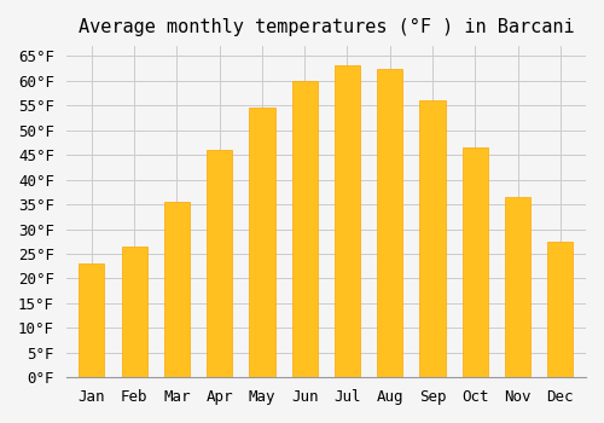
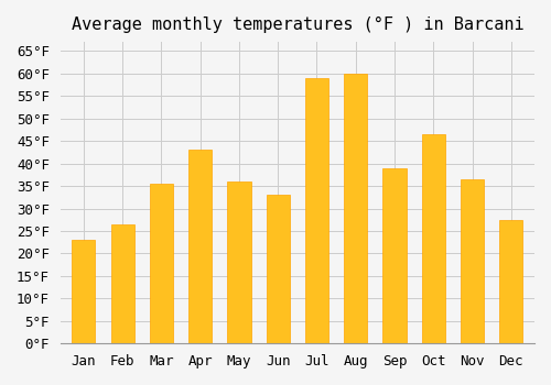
Apr: 46.0°F -> 43.0°F
May: 54.5°F -> 36.0°F
Jun: 60.0°F -> 33.0°F
Jul: 63.0°F -> 59.0°F
Aug: 62.5°F -> 60.0°F
Sep: 56.0°F -> 39.0°F
